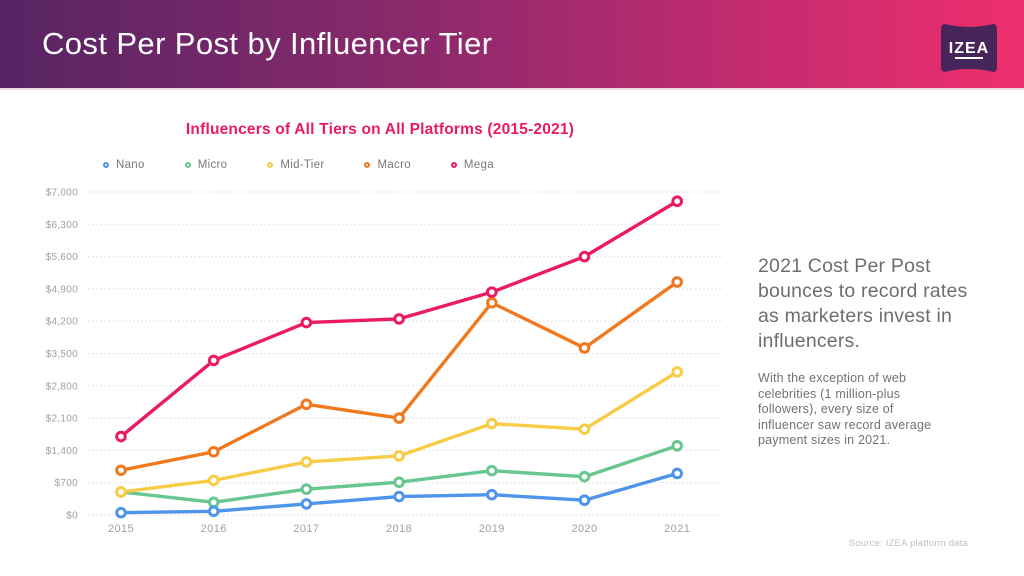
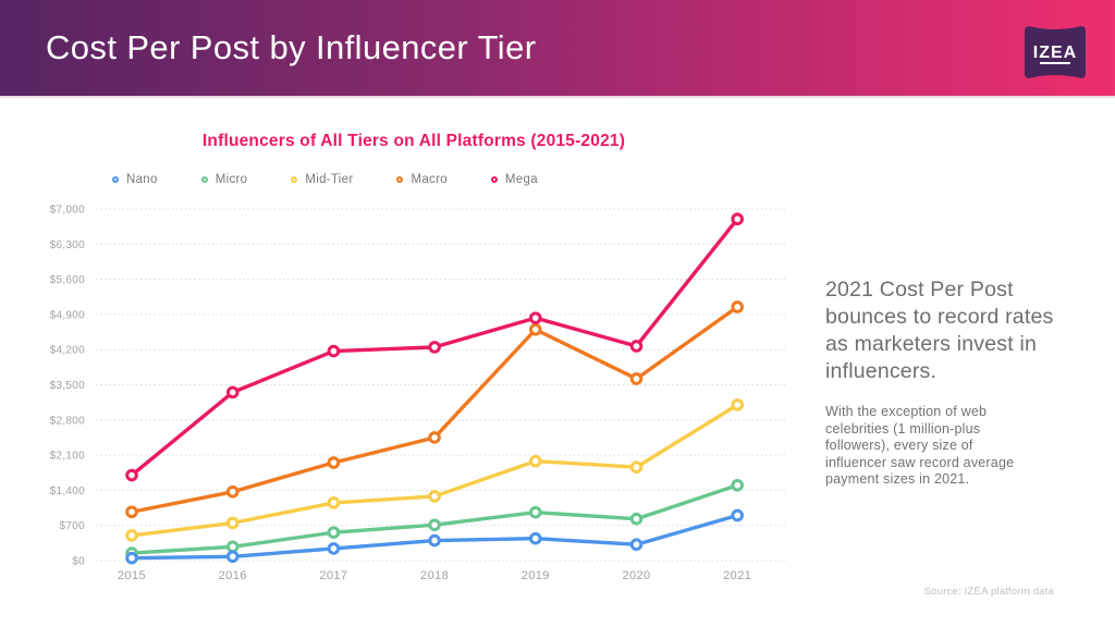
Micro/2015: $500 -> $200
Macro/2017: $2400 -> $2000
Macro/2018: $2100 -> $2400
Mega/2020: $5600 -> $4300
